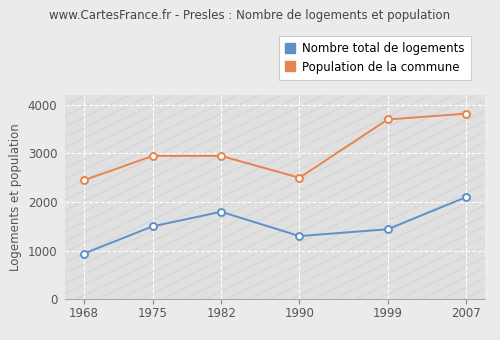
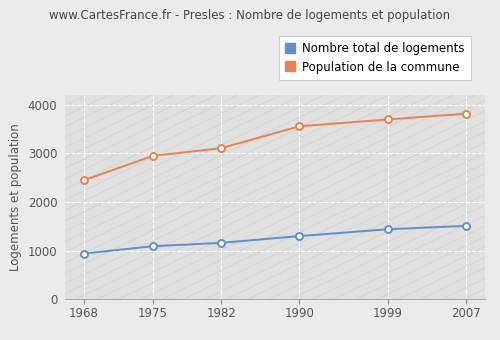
Nombre total de logements/1975: 1500 -> 1090
Nombre total de logements/1982: 1800 -> 1160
Population de la commune/1982: 2950 -> 3110
Population de la commune/1990: 2500 -> 3560
Nombre total de logements/2007: 2100 -> 1510
